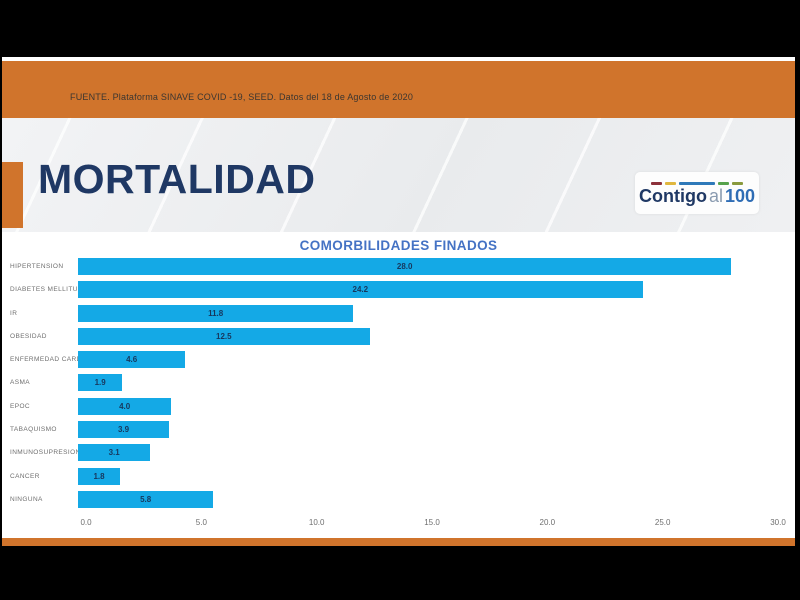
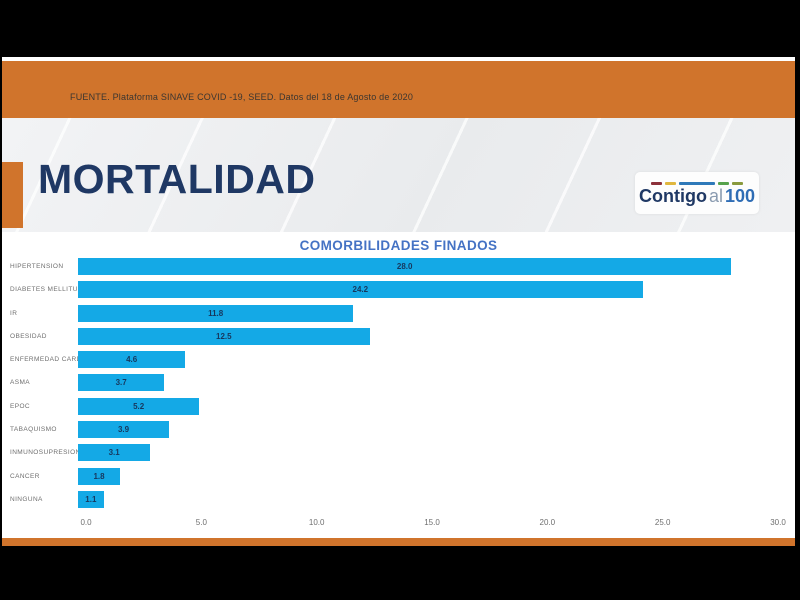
ASMA: 1.9 -> 3.7
EPOC: 4.0 -> 5.2
NINGUNA: 5.8 -> 1.1
